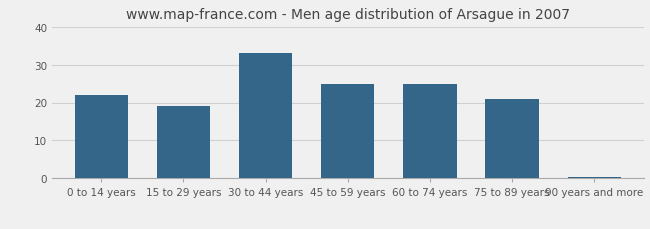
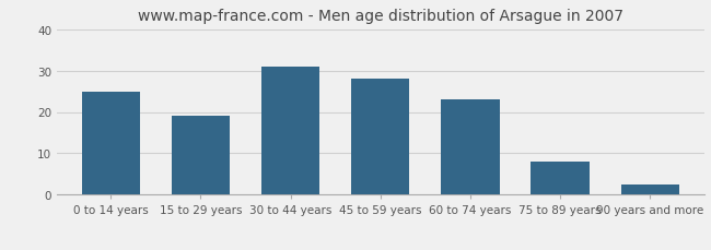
0 to 14 years: 22.0 -> 25.0
30 to 44 years: 33.0 -> 31.0
45 to 59 years: 25.0 -> 28.0
60 to 74 years: 25.0 -> 23.0
75 to 89 years: 21.0 -> 8.0
90 years and more: 0.5 -> 2.5
